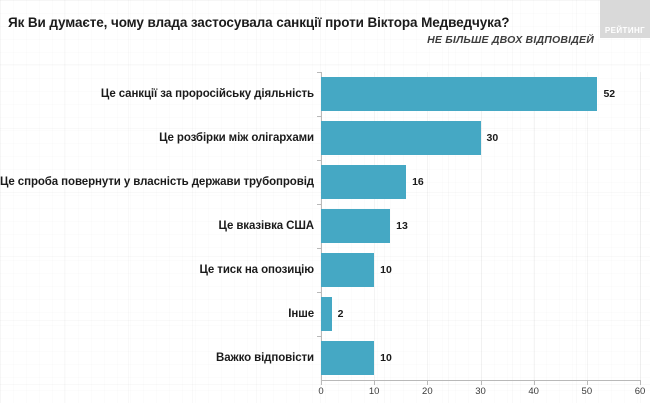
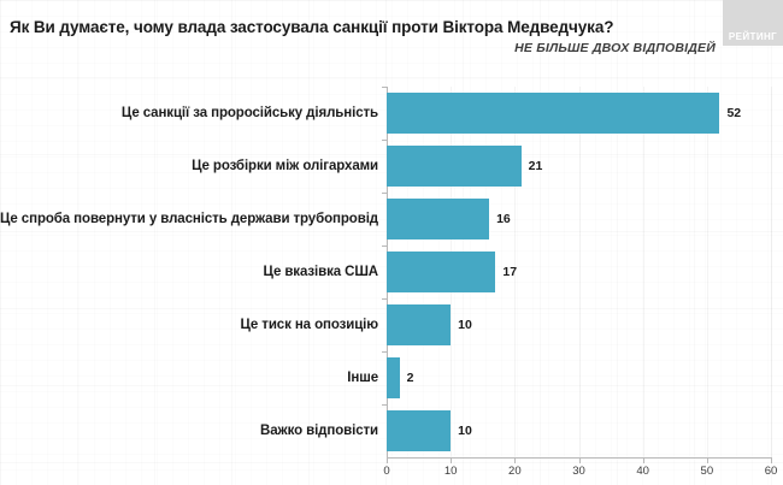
Це розбірки між олігархами: 30 -> 21
Це вказівка США: 13 -> 17
